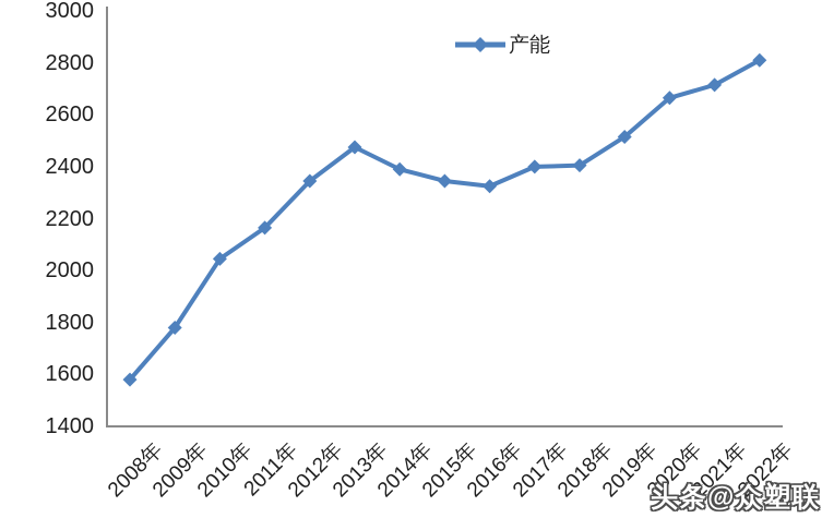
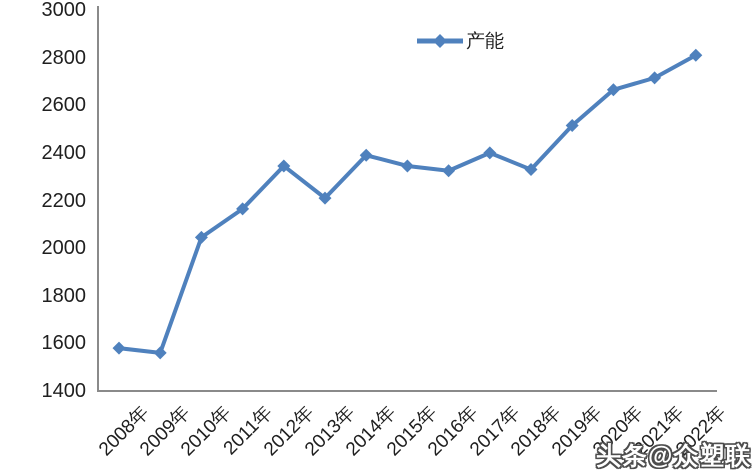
2009年: 1780 -> 1560
2013年: 2480 -> 2210
2018年: 2400 -> 2330
